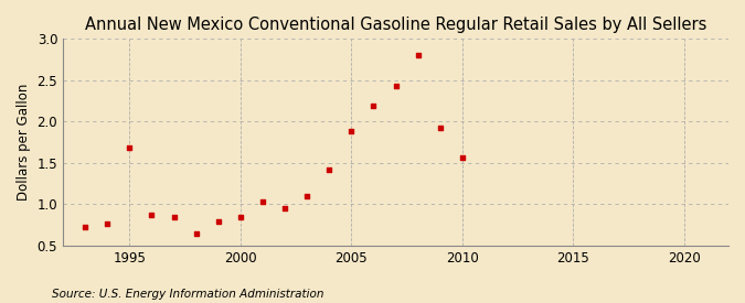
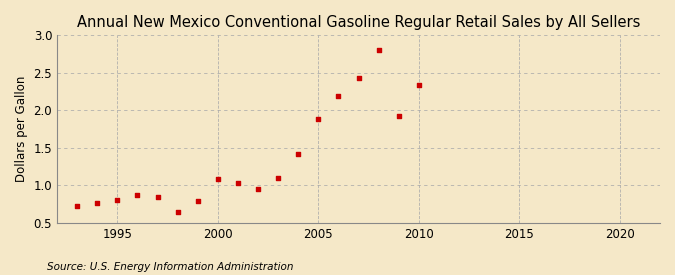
1995: 1.68 -> 0.80
2000: 0.84 -> 1.09
2010: 1.56 -> 2.34
